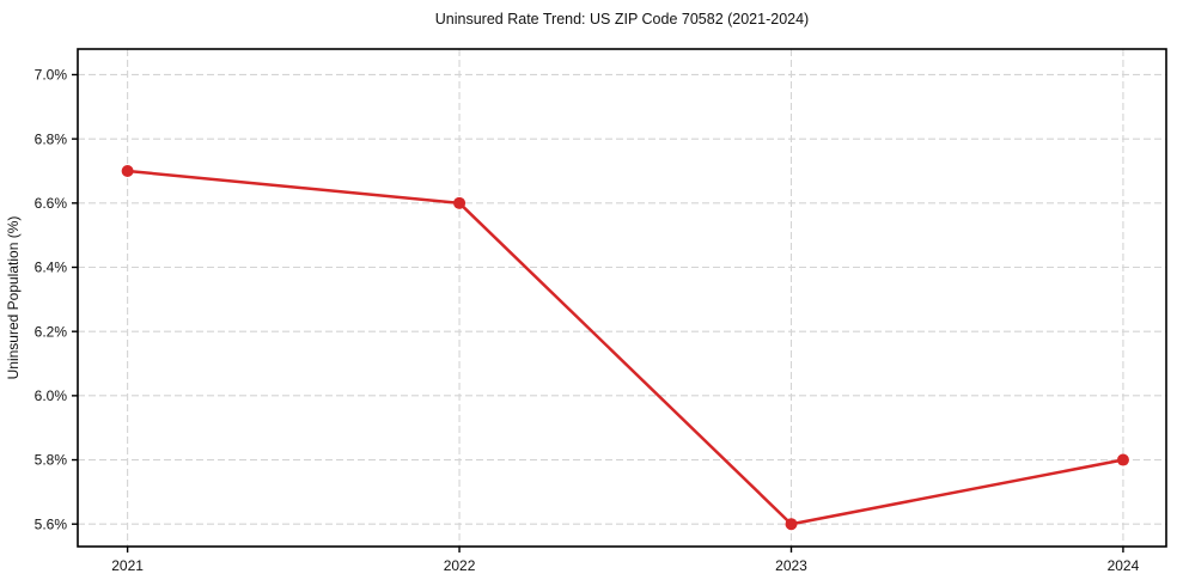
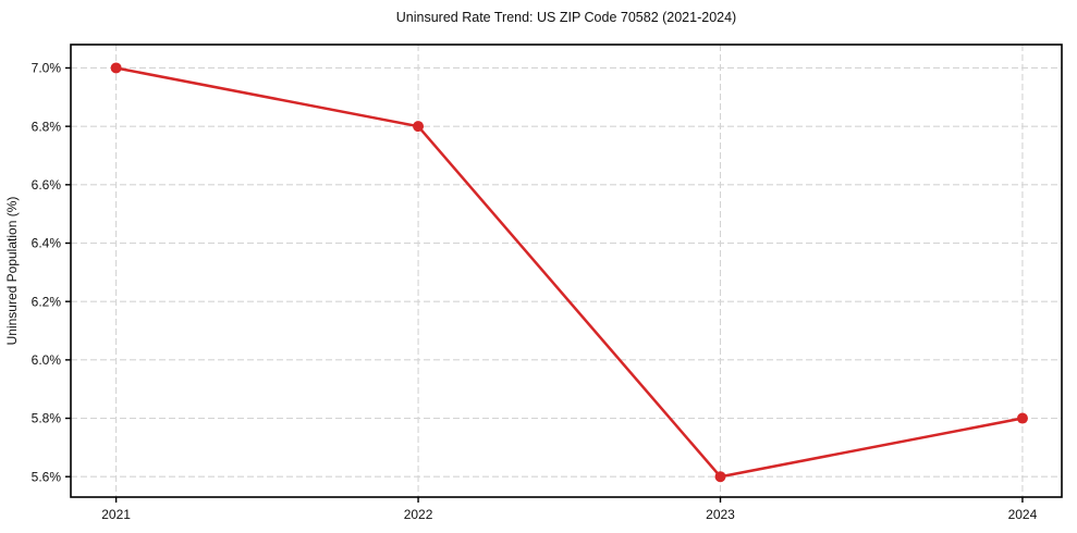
2021: 6.7% -> 7.0%
2022: 6.6% -> 6.8%
